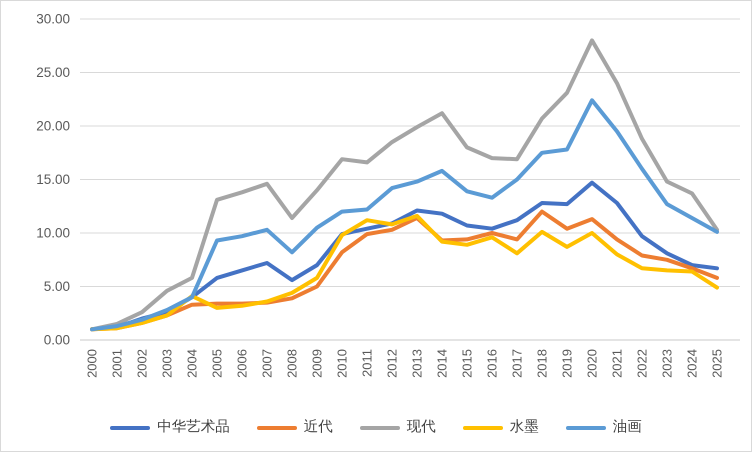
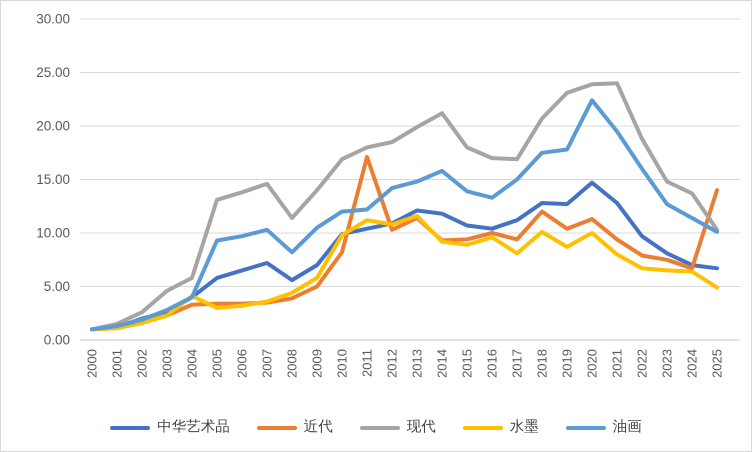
近代/2011: 9.9 -> 17.1
现代/2011: 16.6 -> 18.0
现代/2020: 28.0 -> 23.9
近代/2025: 5.8 -> 14.0
